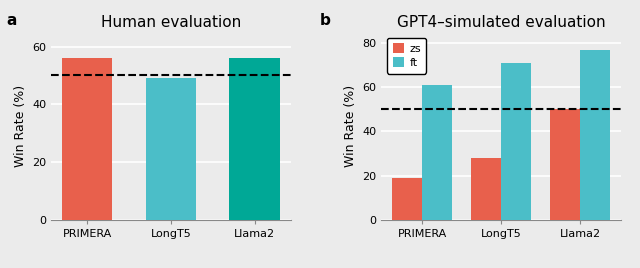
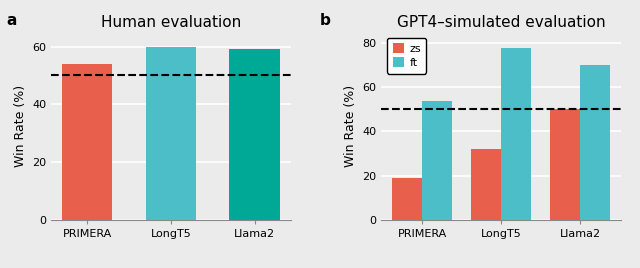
Human evaluation/PRIMERA: 56 -> 54
Human evaluation/LongT5: 49 -> 60
Human evaluation/Llama2: 56 -> 59
GPT4–simulated evaluation/ft/PRIMERA: 61 -> 54
GPT4–simulated evaluation/zs/LongT5: 28 -> 32
GPT4–simulated evaluation/ft/LongT5: 71 -> 78
GPT4–simulated evaluation/ft/Llama2: 77 -> 70
